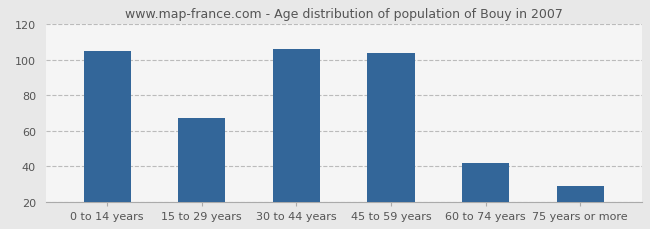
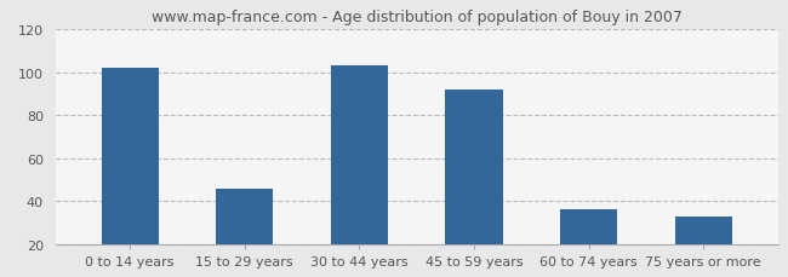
0 to 14 years: 105 -> 102
15 to 29 years: 67 -> 46
30 to 44 years: 106 -> 103
45 to 59 years: 104 -> 92
60 to 74 years: 42 -> 36
75 years or more: 29 -> 33
